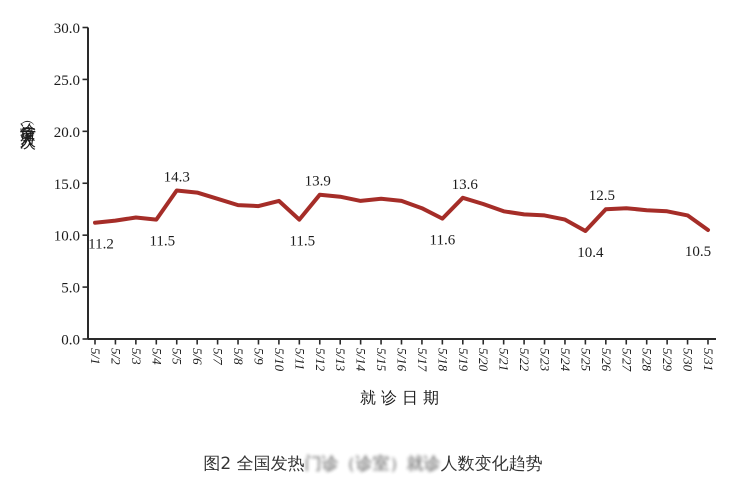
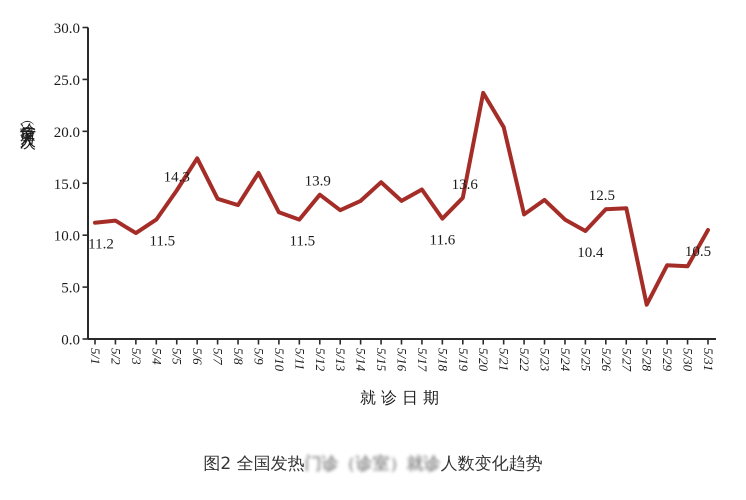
5/3: 11.7 -> 10.2
5/6: 14.1 -> 17.4
5/9: 12.8 -> 16.0
5/10: 13.3 -> 12.2
5/13: 13.7 -> 12.4
5/15: 13.5 -> 15.1
5/17: 12.6 -> 14.4
5/20: 13.0 -> 23.7
5/21: 12.3 -> 20.4
5/23: 11.9 -> 13.4
5/28: 12.4 -> 3.3
5/29: 12.3 -> 7.1
5/30: 11.9 -> 7.0
